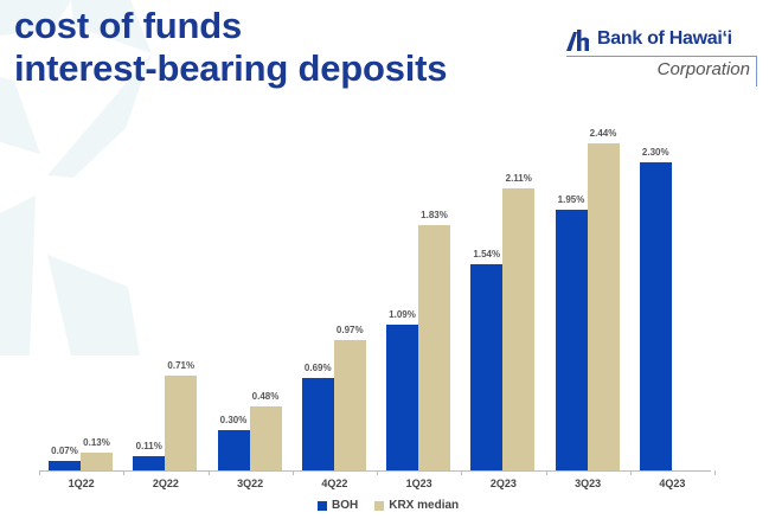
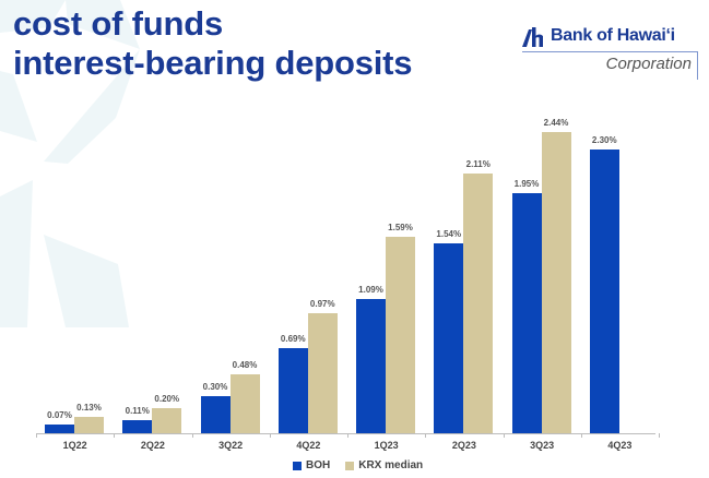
KRX median/2Q22: 0.71% -> 0.20%
KRX median/1Q23: 1.83% -> 1.59%
